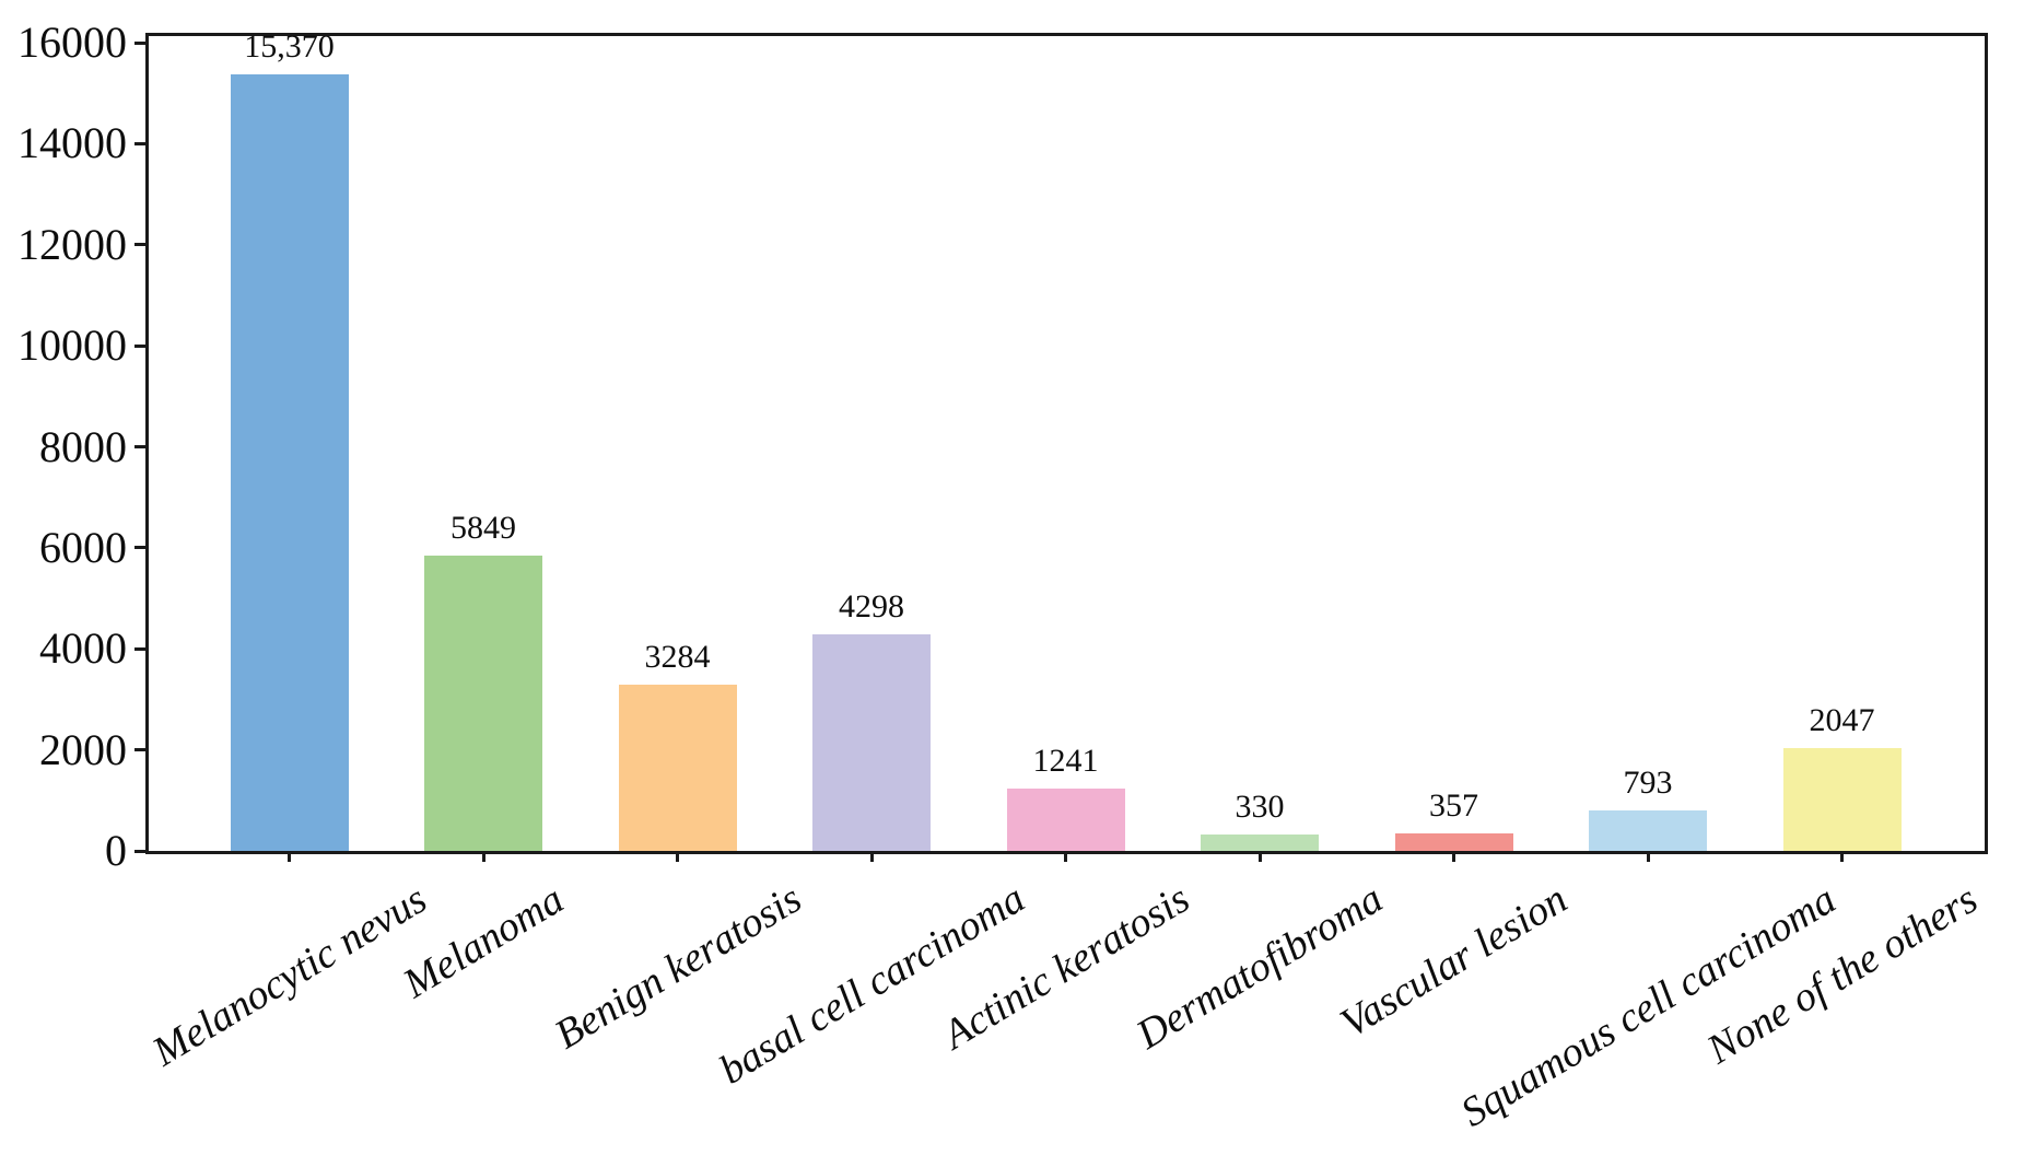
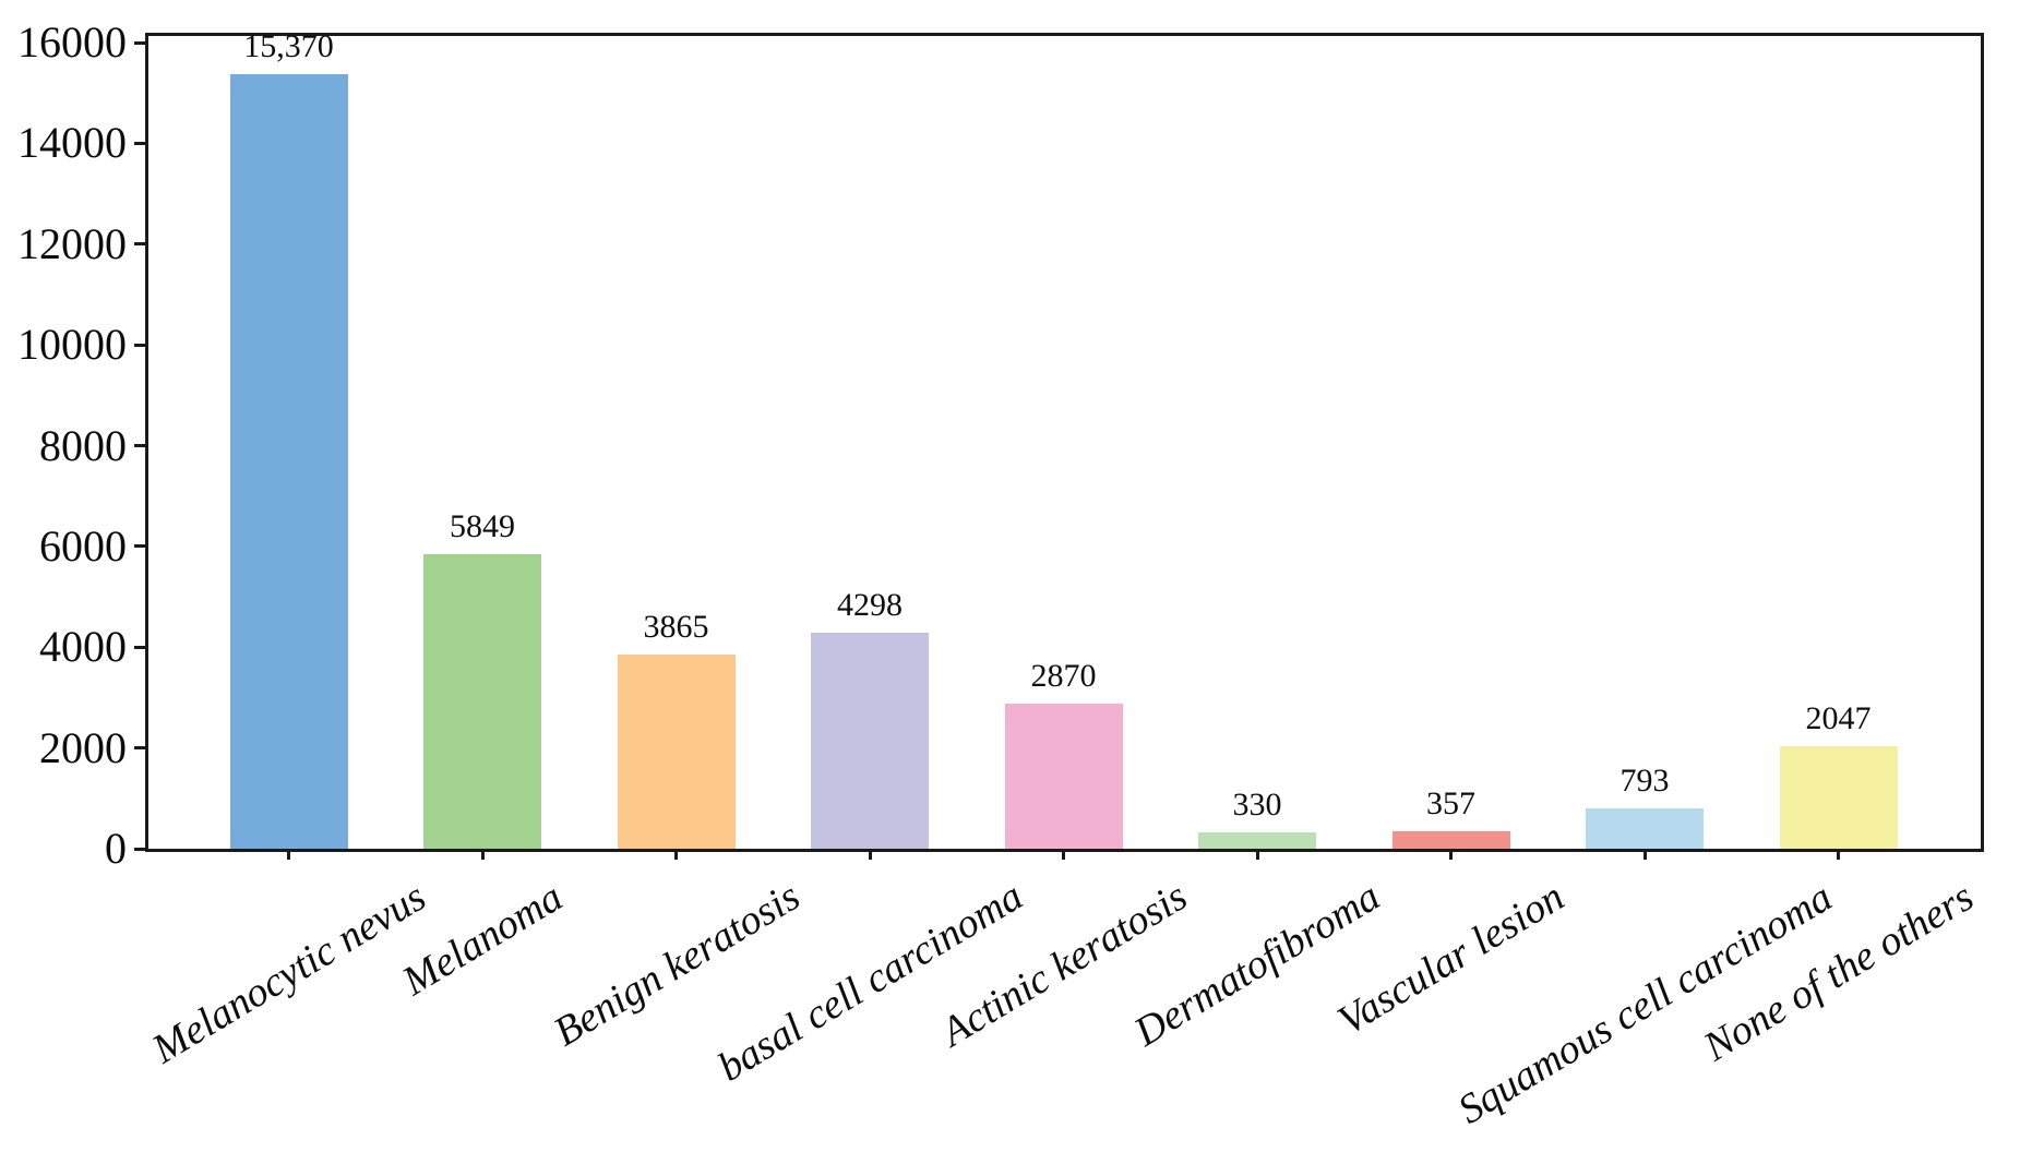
Benign keratosis: 3284 -> 3865
Actinic keratosis: 1241 -> 2870
